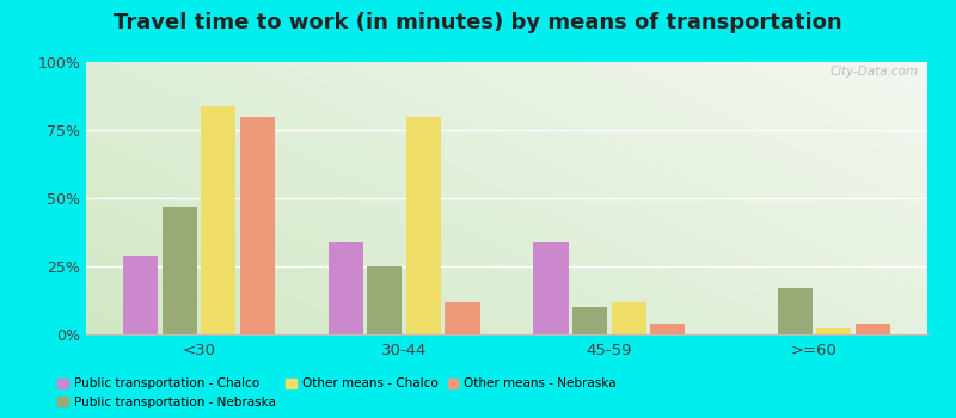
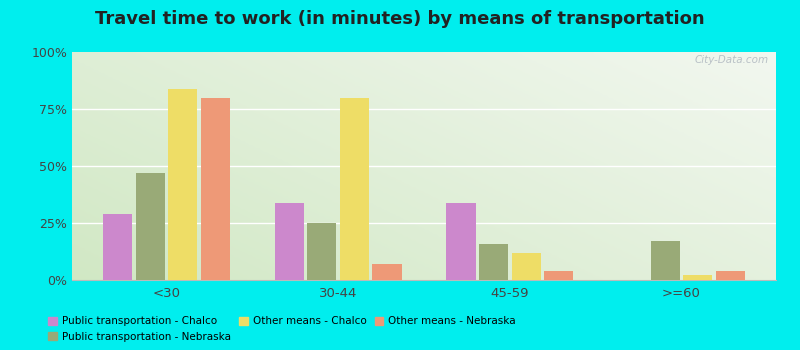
Other means - Nebraska/30-44: 12% -> 7%
Public transportation - Nebraska/45-59: 10% -> 16%
